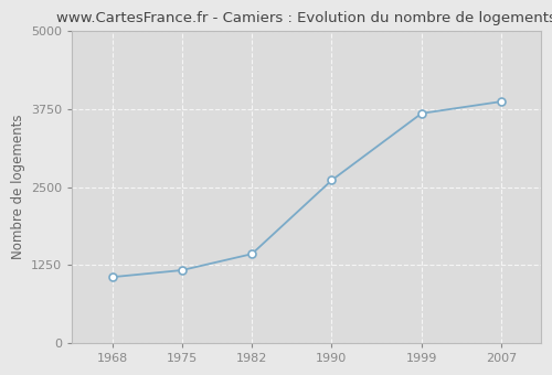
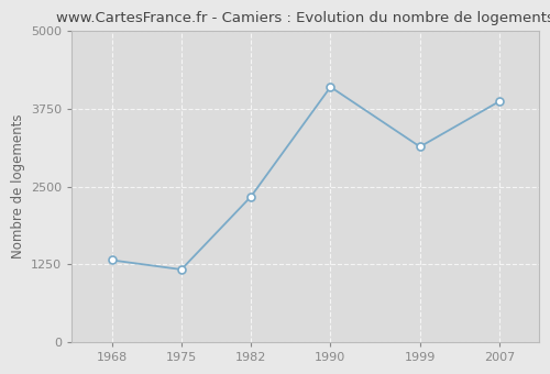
1968: 1060 -> 1320
1982: 1430 -> 2340
1990: 2610 -> 4100
1999: 3680 -> 3140
